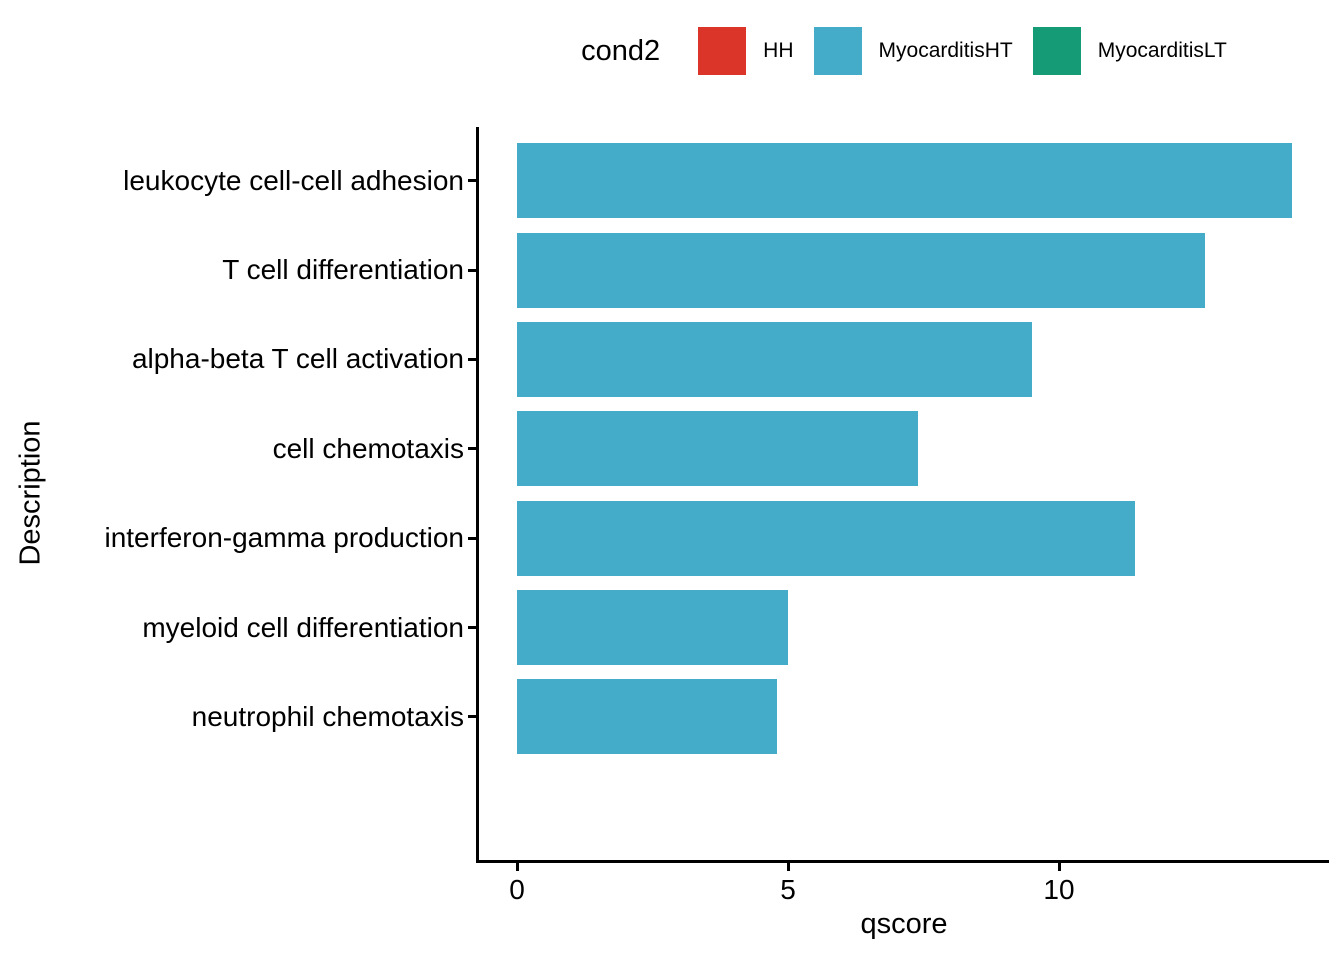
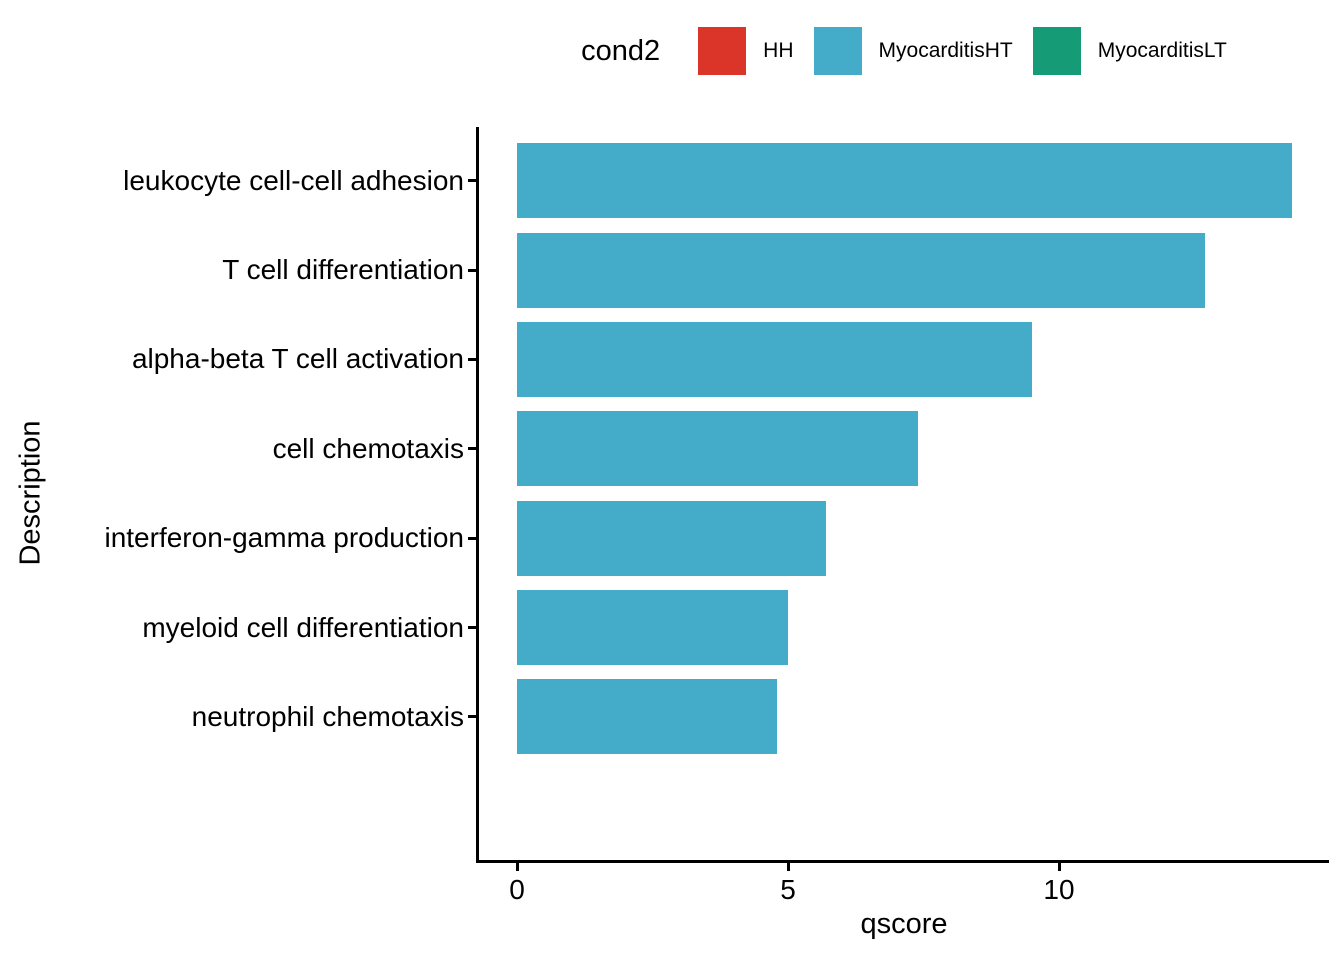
interferon-gamma production: 11.4 -> 5.7
